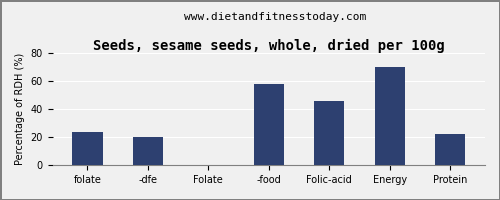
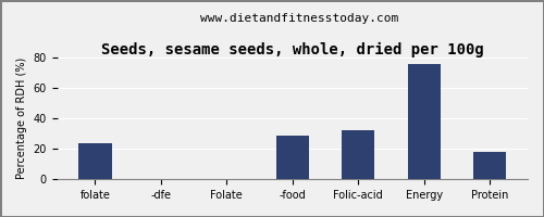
-dfe: 20 -> 0
-food: 58 -> 29
Folic-acid: 46 -> 32
Energy: 70 -> 76
Protein: 22 -> 18
